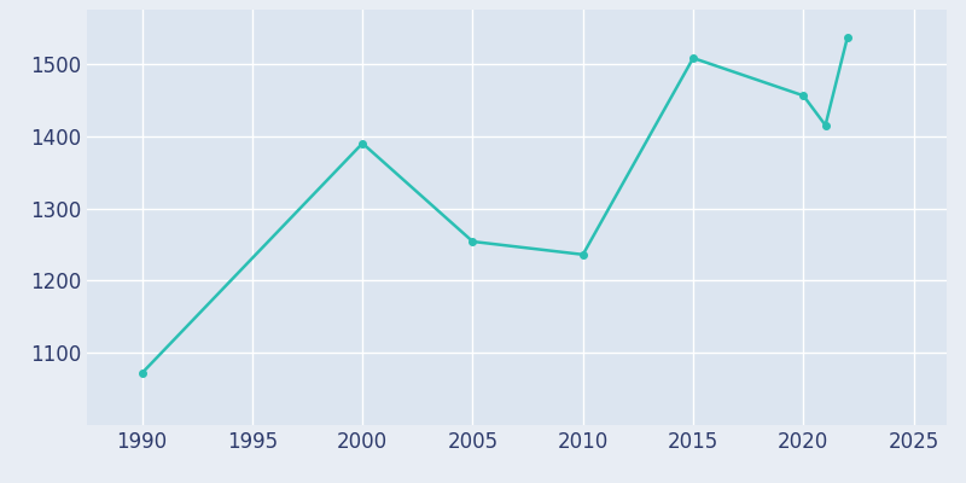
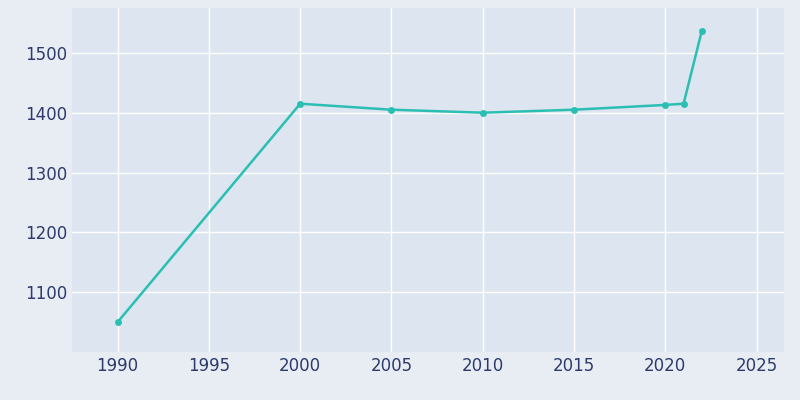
1990: 1072 -> 1050
2000: 1390 -> 1415
2005: 1254 -> 1405
2010: 1236 -> 1400
2015: 1508 -> 1405
2020: 1456 -> 1413
